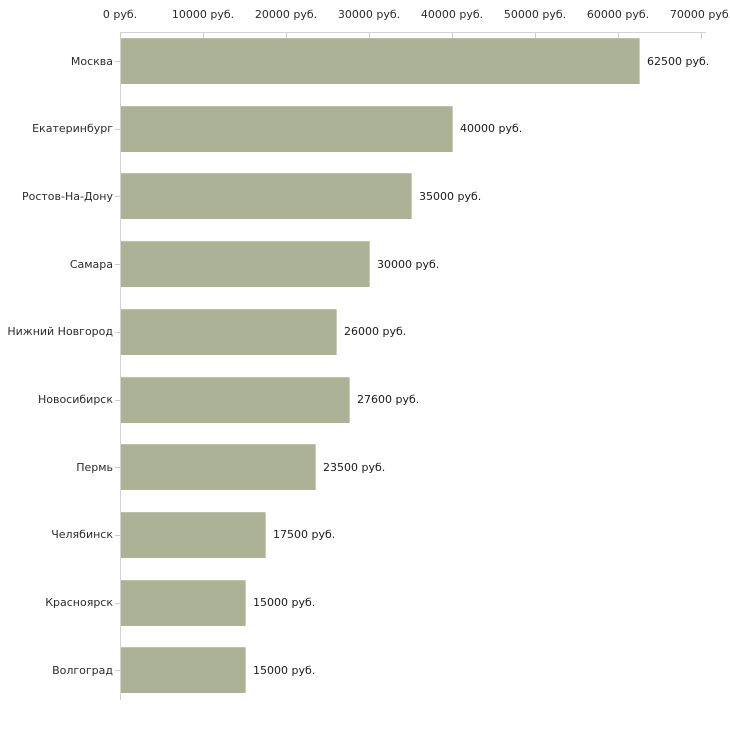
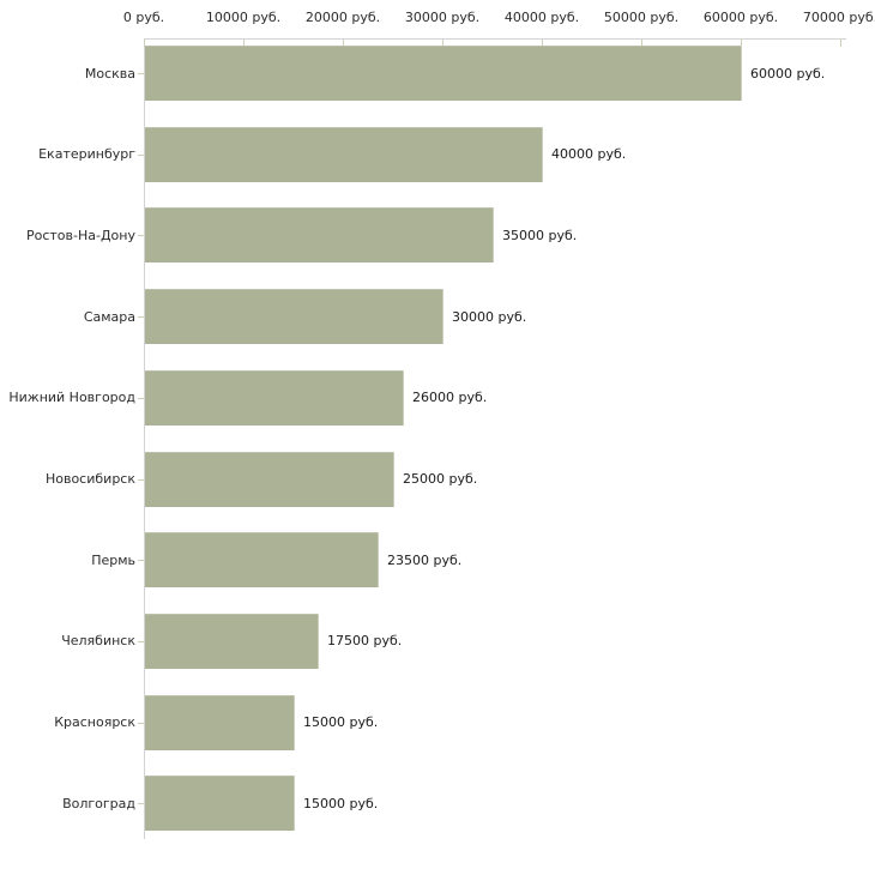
Москва: 62500 -> 60000
Новосибирск: 27600 -> 25000
